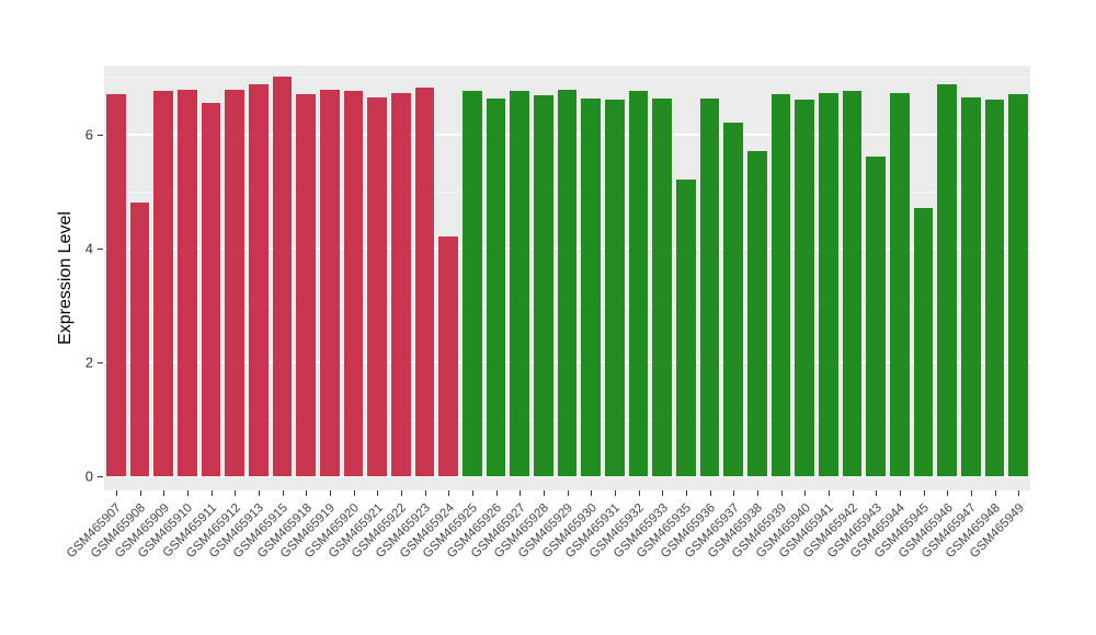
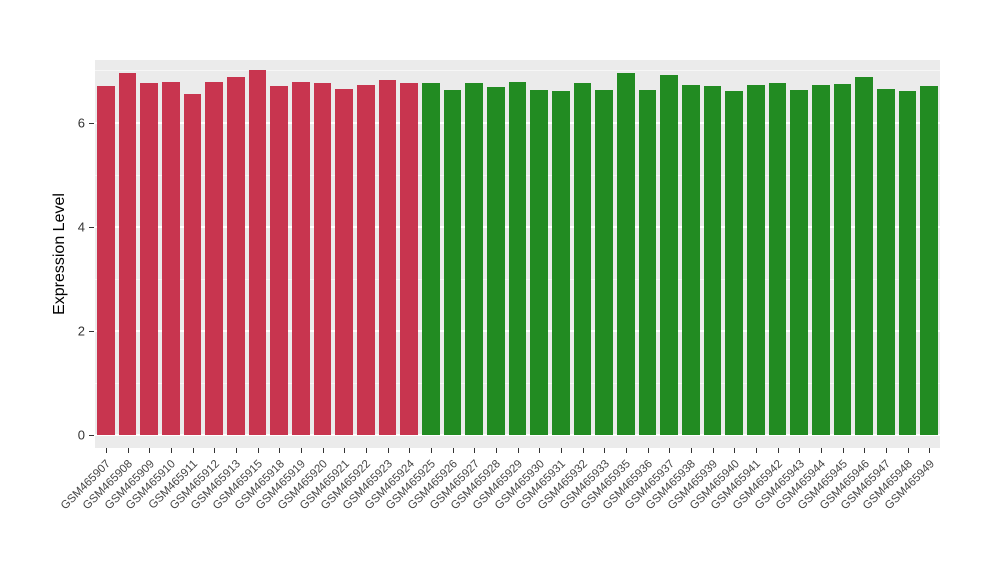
GSM465908: 4.8 -> 7.0
GSM465924: 4.2 -> 6.8
GSM465935: 5.2 -> 7.0
GSM465937: 6.2 -> 6.9
GSM465938: 5.7 -> 6.7
GSM465943: 5.6 -> 6.6
GSM465945: 4.7 -> 6.7
